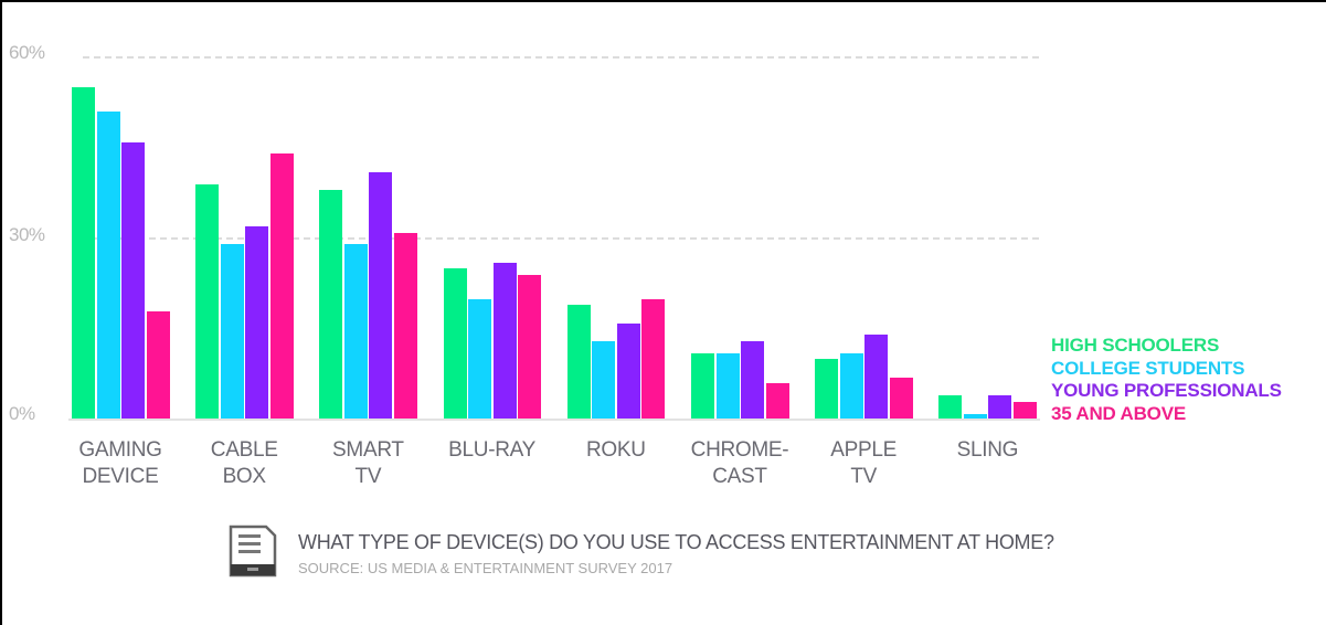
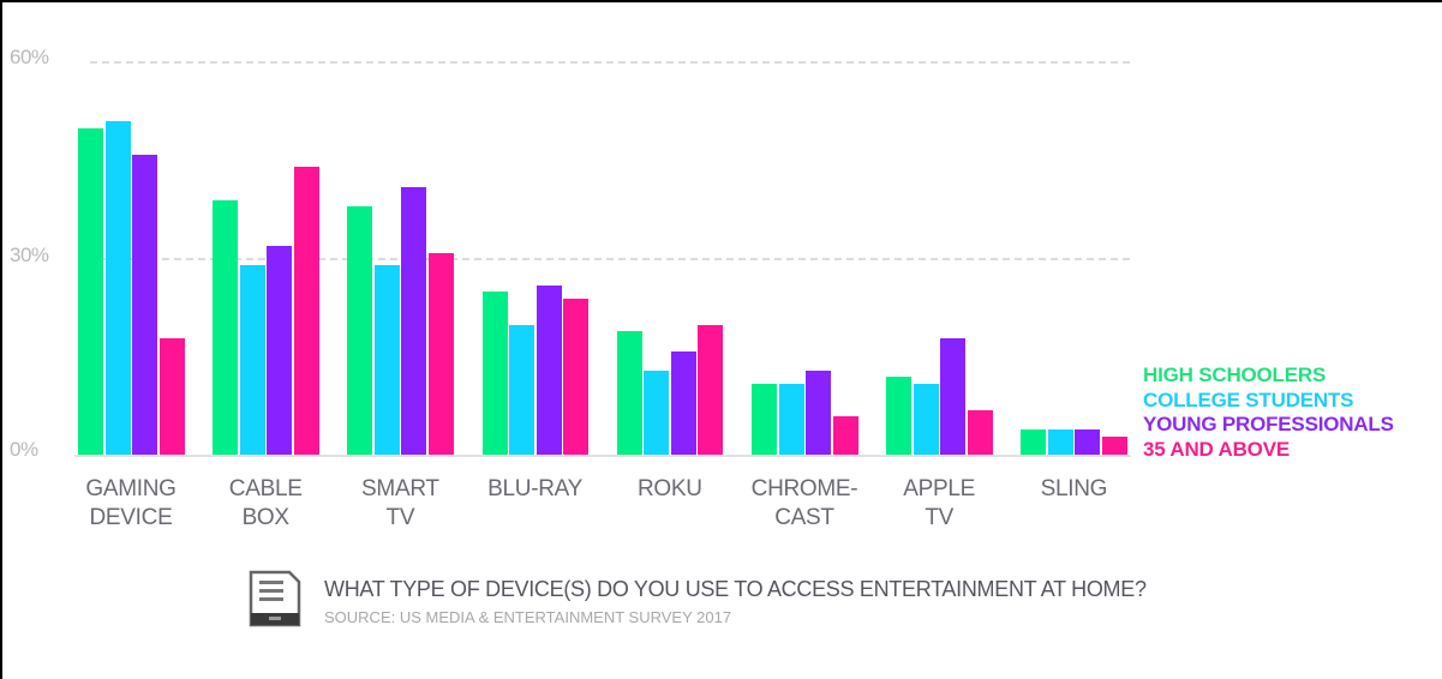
HIGH SCHOOLERS/GAMING DEVICE: 55% -> 50%
HIGH SCHOOLERS/APPLE TV: 10% -> 12%
YOUNG PROFESSIONALS/APPLE TV: 14% -> 18%
COLLEGE STUDENTS/SLING: 1% -> 4%
